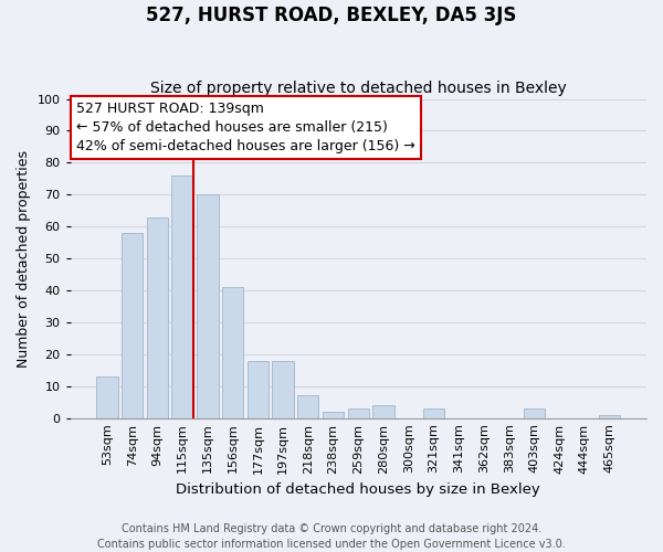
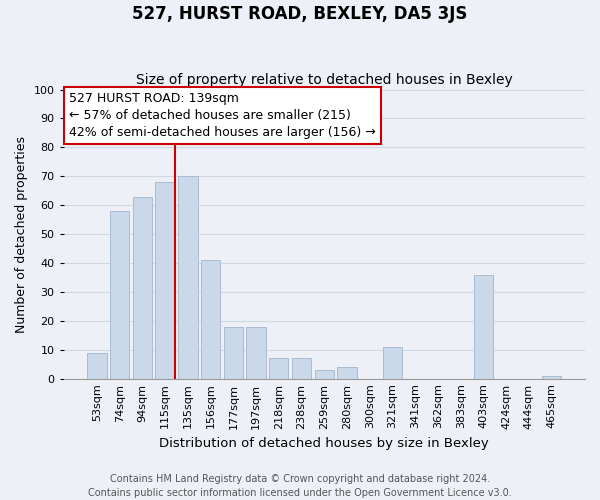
53sqm: 13 -> 9
115sqm: 76 -> 68
238sqm: 2 -> 7
321sqm: 3 -> 11
403sqm: 3 -> 36
